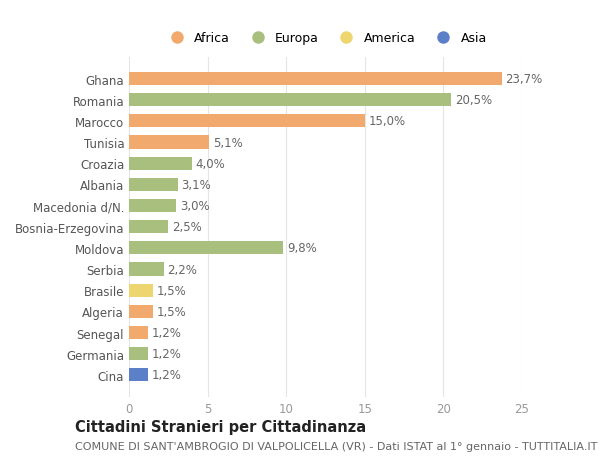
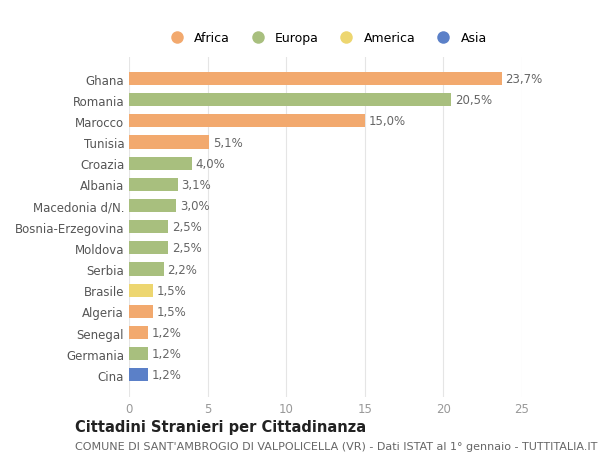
Moldova: 9,8% -> 2,5%
